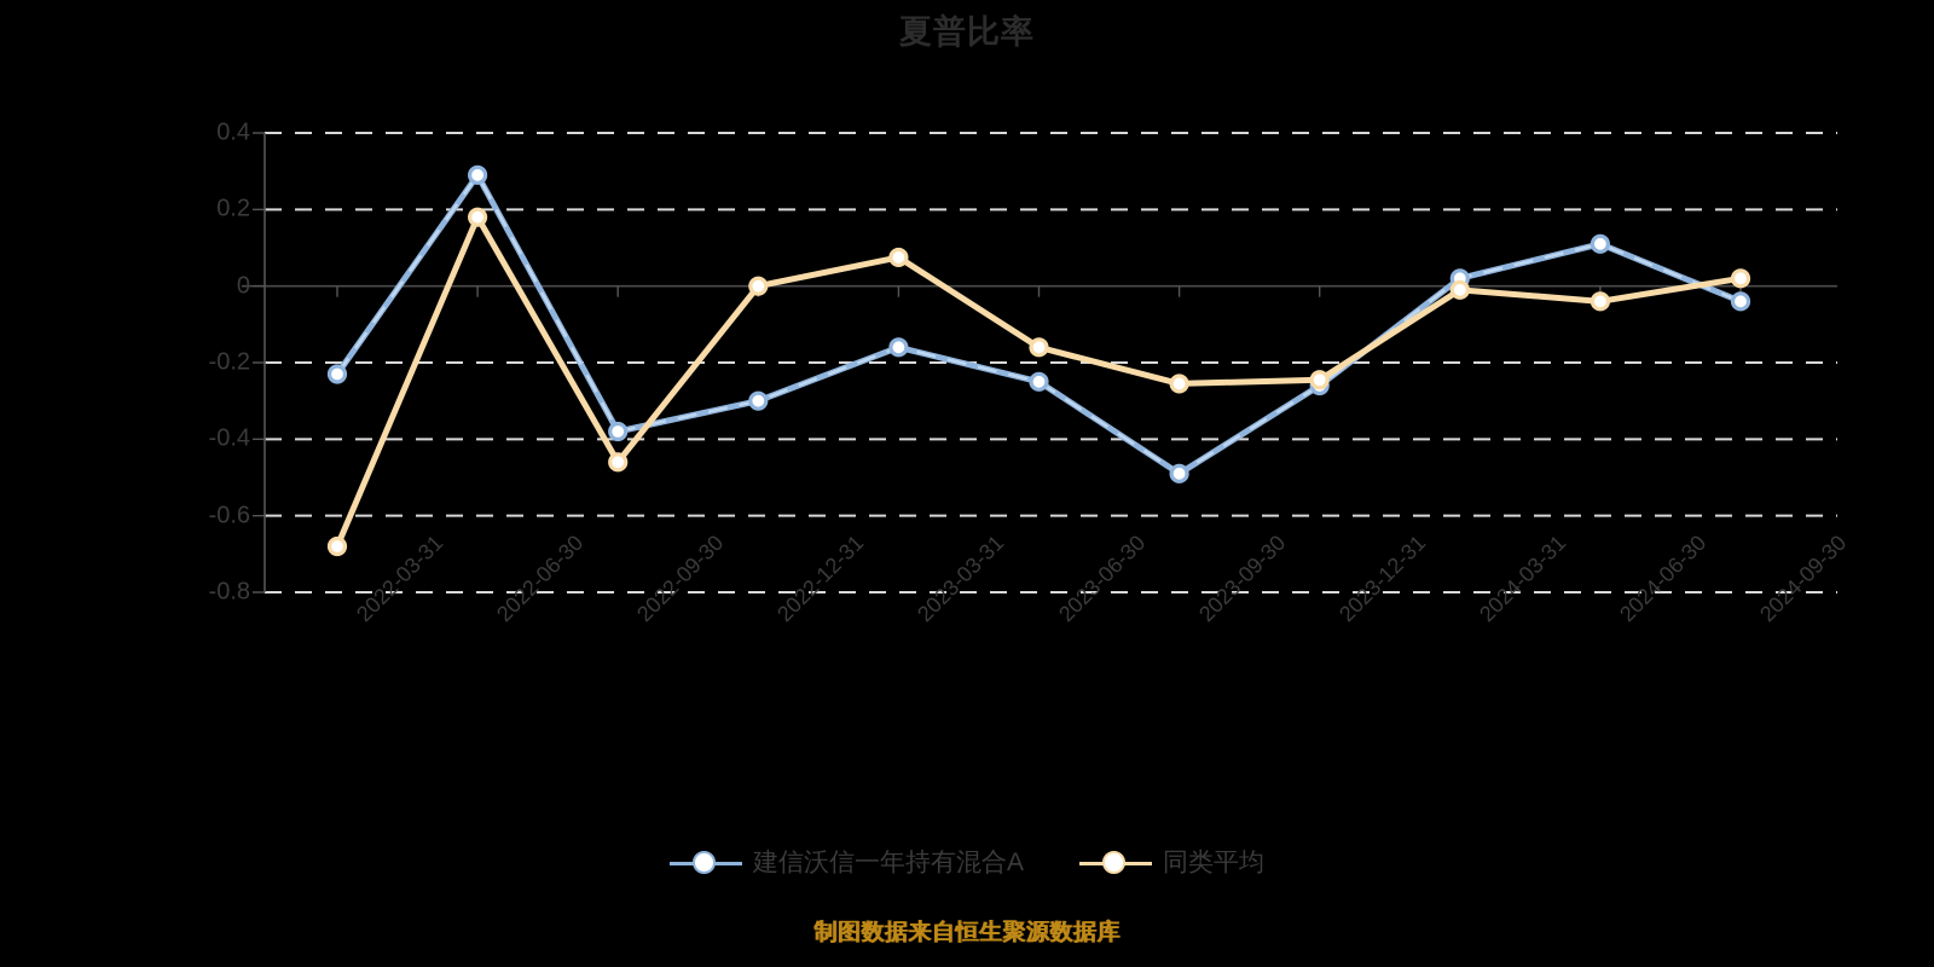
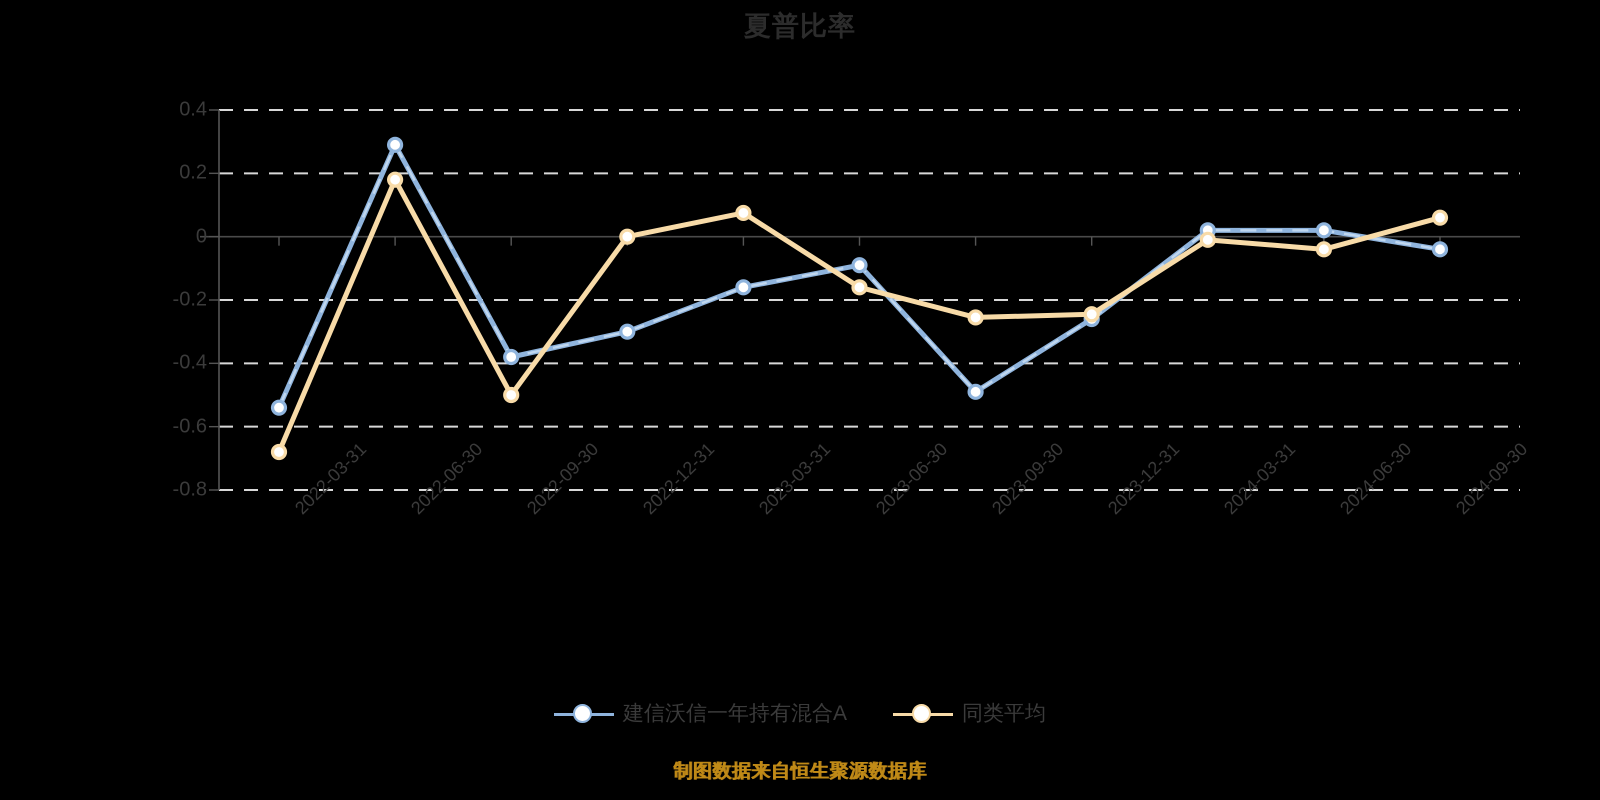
建信沃信一年持有混合A/2022-03-31: -0.23 -> -0.54
同类平均/2022-09-30: -0.46 -> -0.50
建信沃信一年持有混合A/2023-06-30: -0.25 -> -0.09
建信沃信一年持有混合A/2024-06-30: 0.11 -> 0.02
同类平均/2024-09-30: 0.02 -> 0.06
